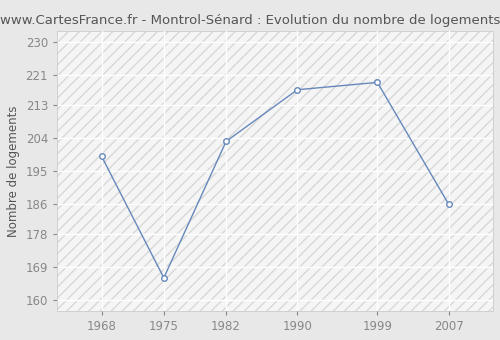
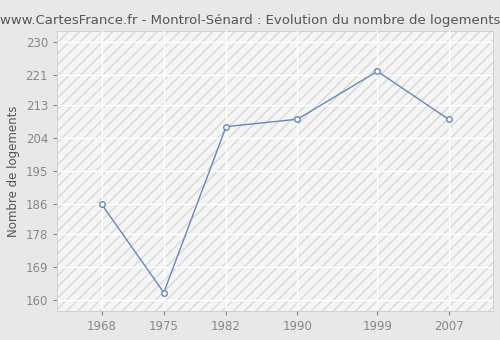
1968: 199 -> 186
1975: 166 -> 162
1982: 203 -> 207
1990: 217 -> 209
1999: 219 -> 222
2007: 186 -> 209
